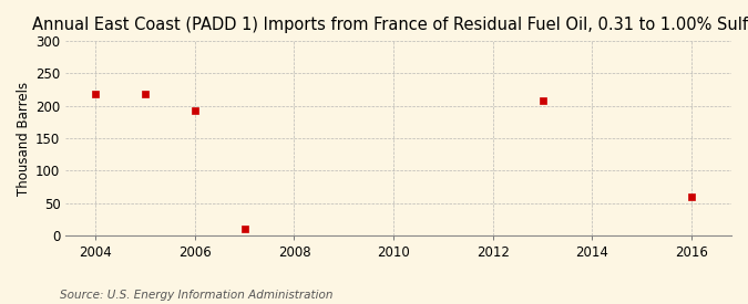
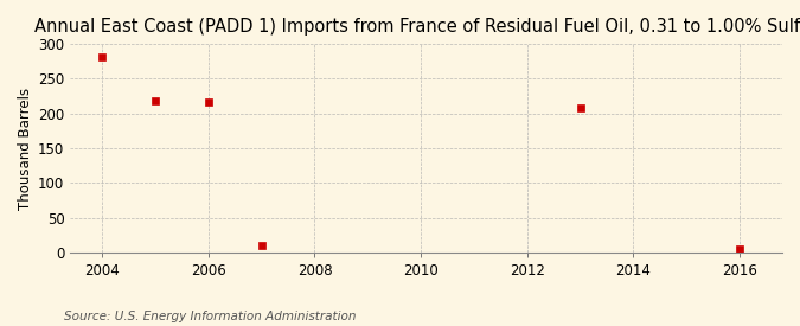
2004: 218 -> 281
2006: 192 -> 216
2016: 60 -> 5
